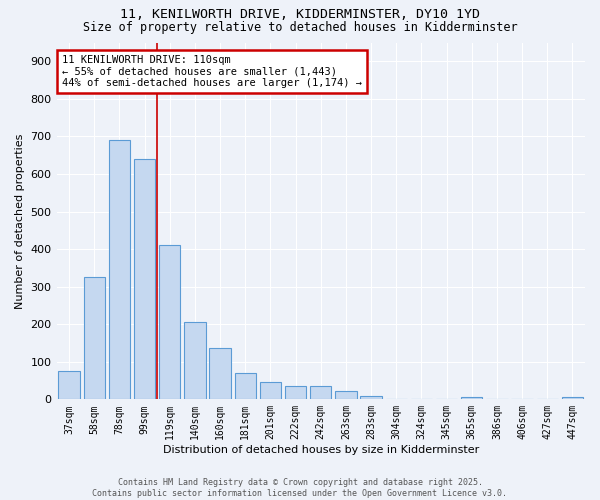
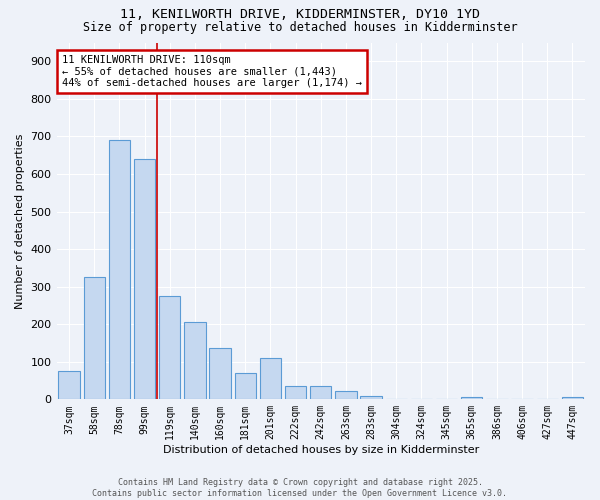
119sqm: 410 -> 275
201sqm: 47 -> 110
